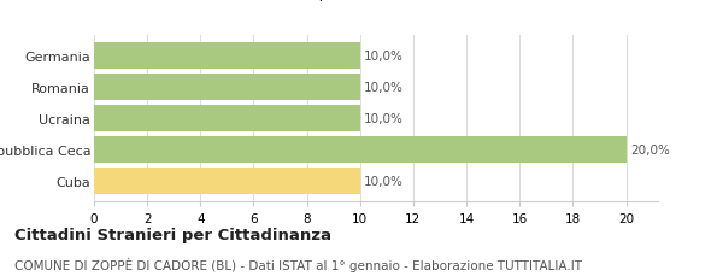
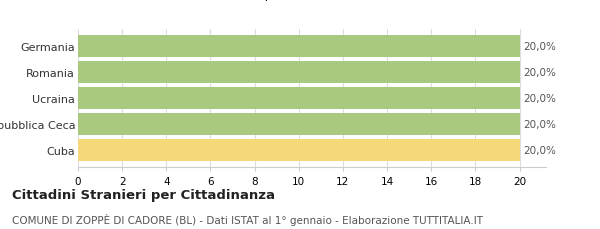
Germania: 10,0% -> 20,0%
Romania: 10,0% -> 20,0%
Ucraina: 10,0% -> 20,0%
Cuba: 10,0% -> 20,0%
